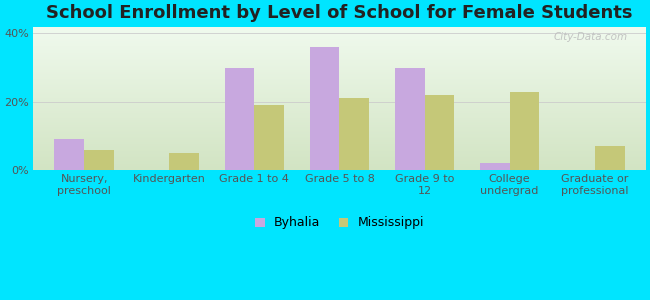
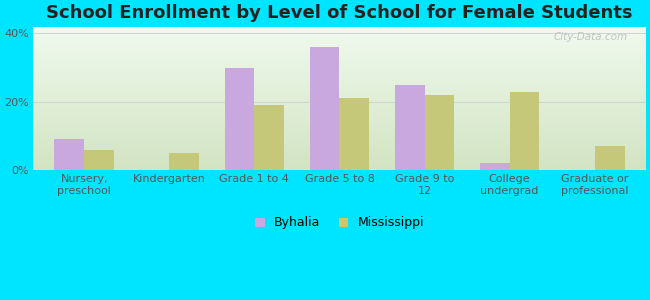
Byhalia/Grade 9 to 12: 30% -> 25%
